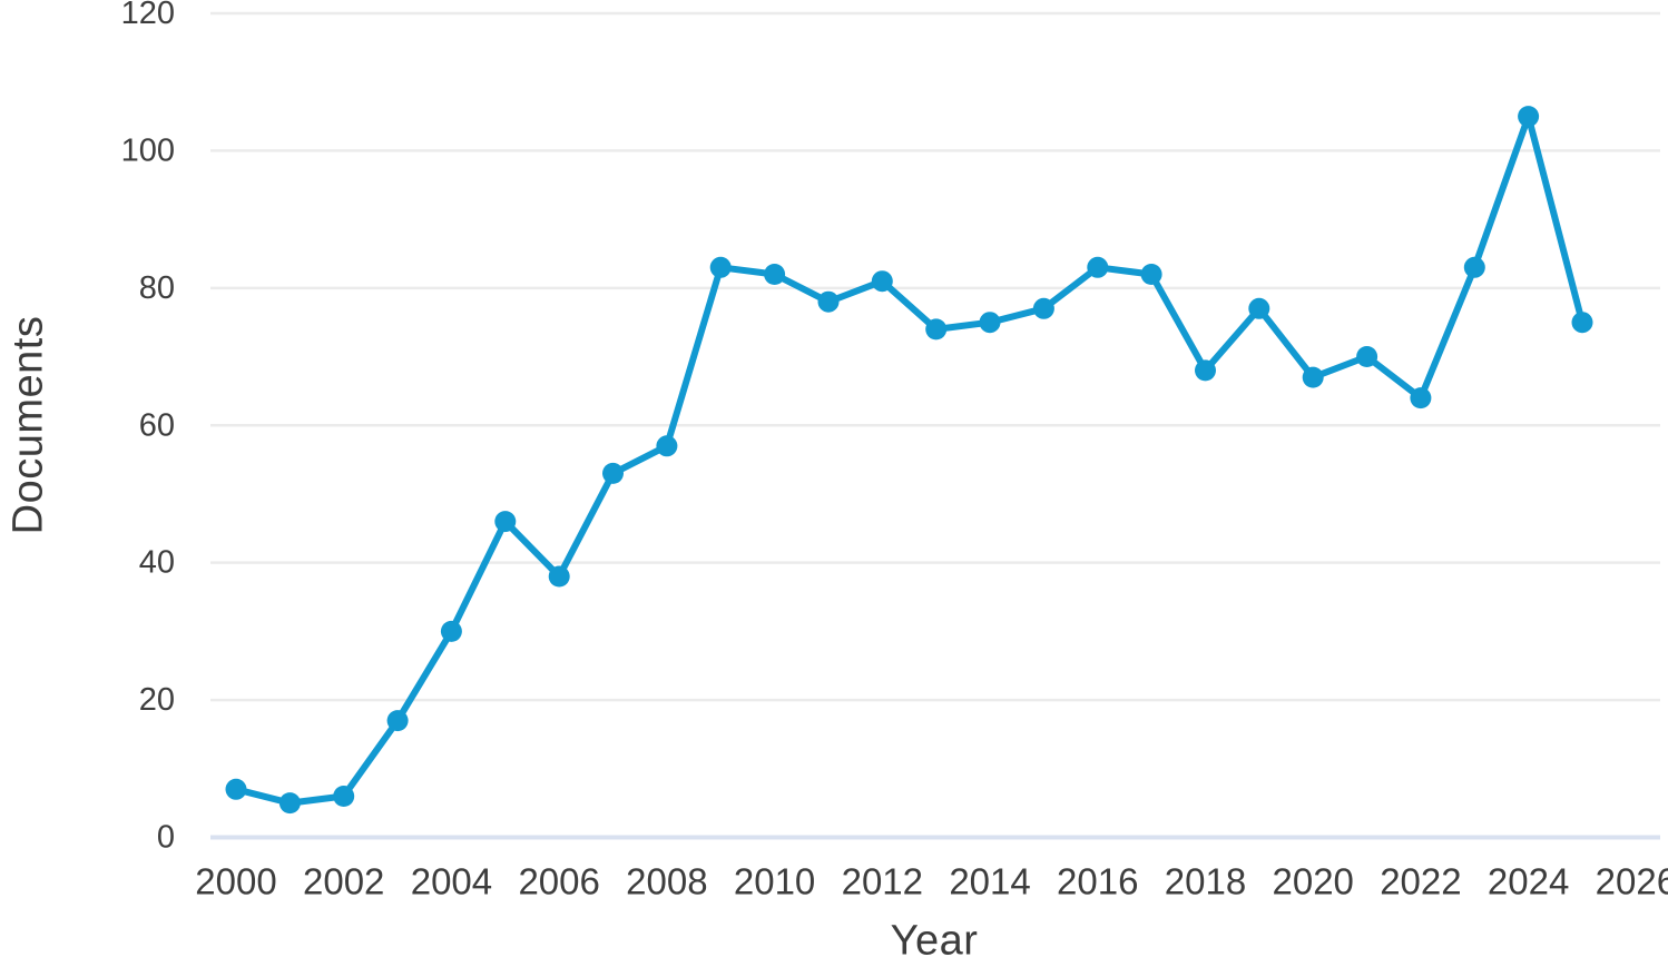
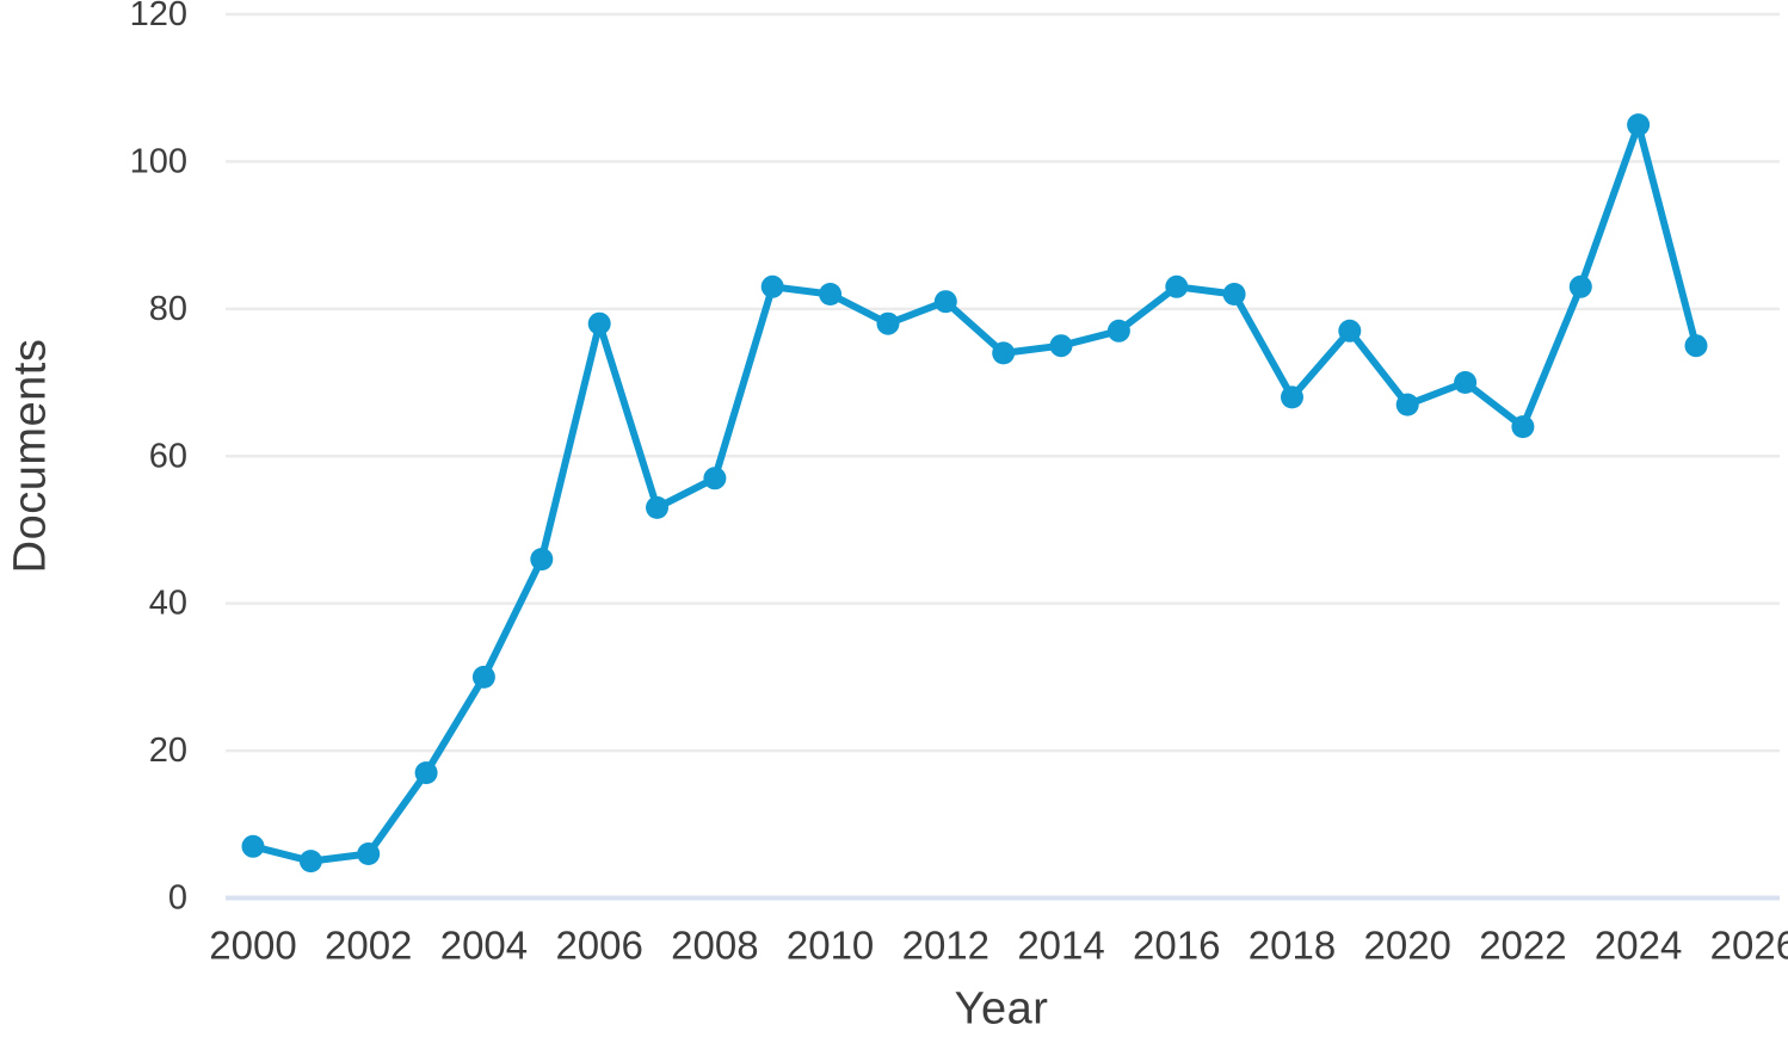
2006: 38 -> 78
